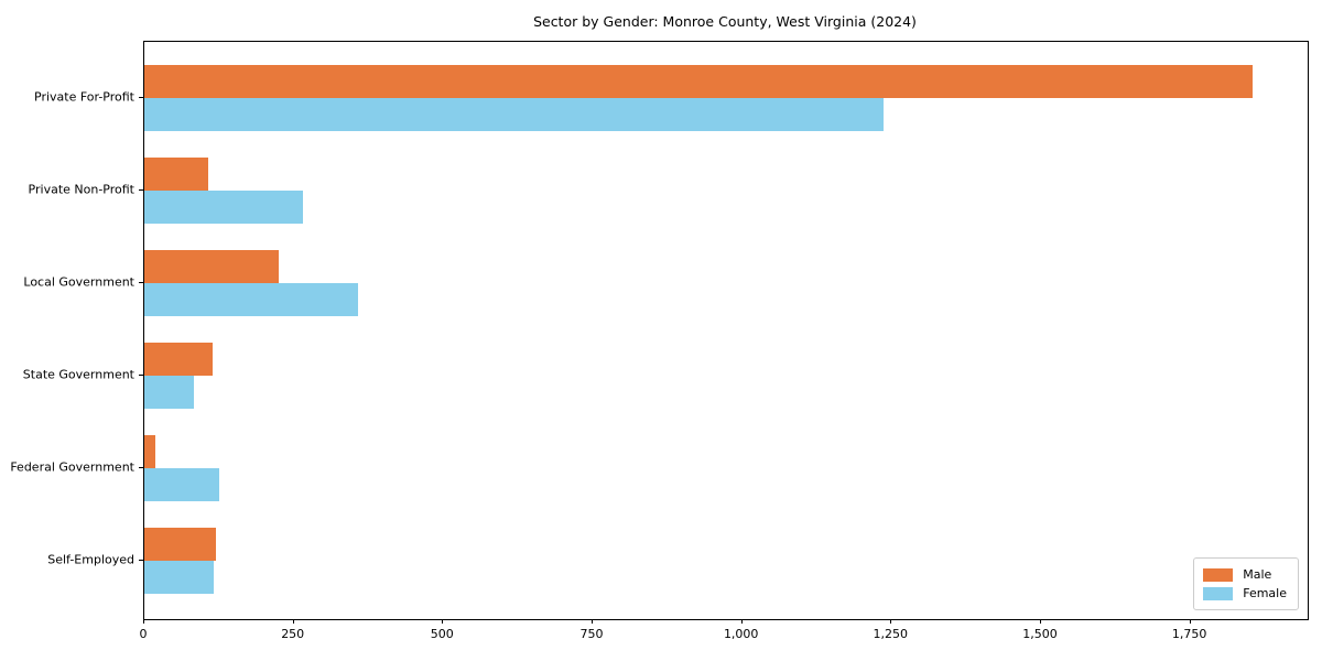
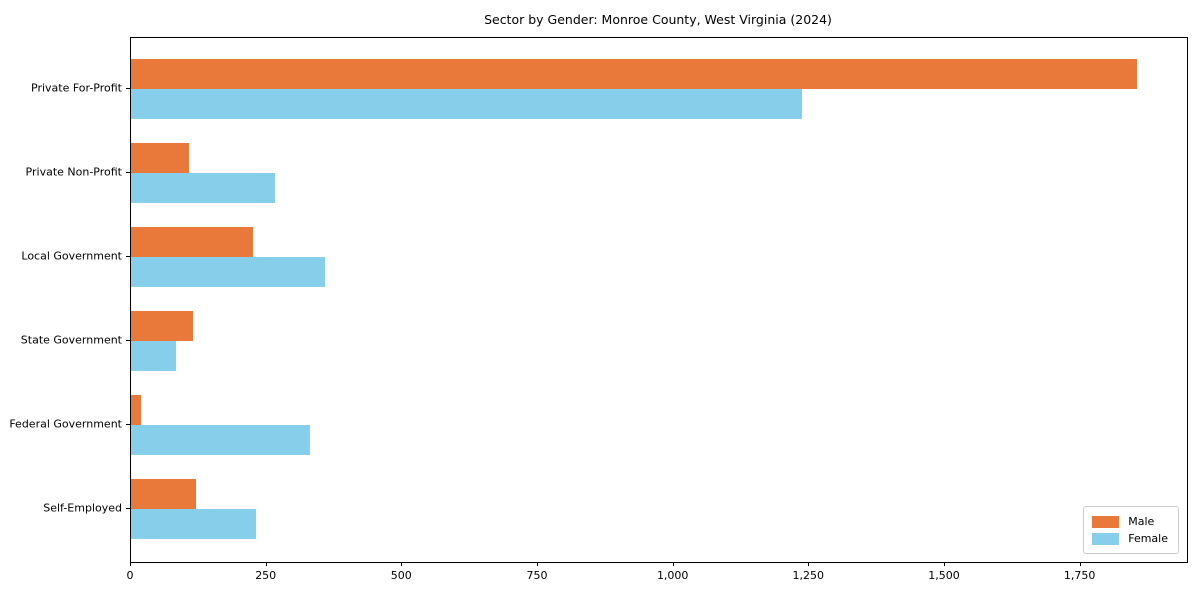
Female/Federal Government: 120 -> 330
Female/Self-Employed: 120 -> 230
